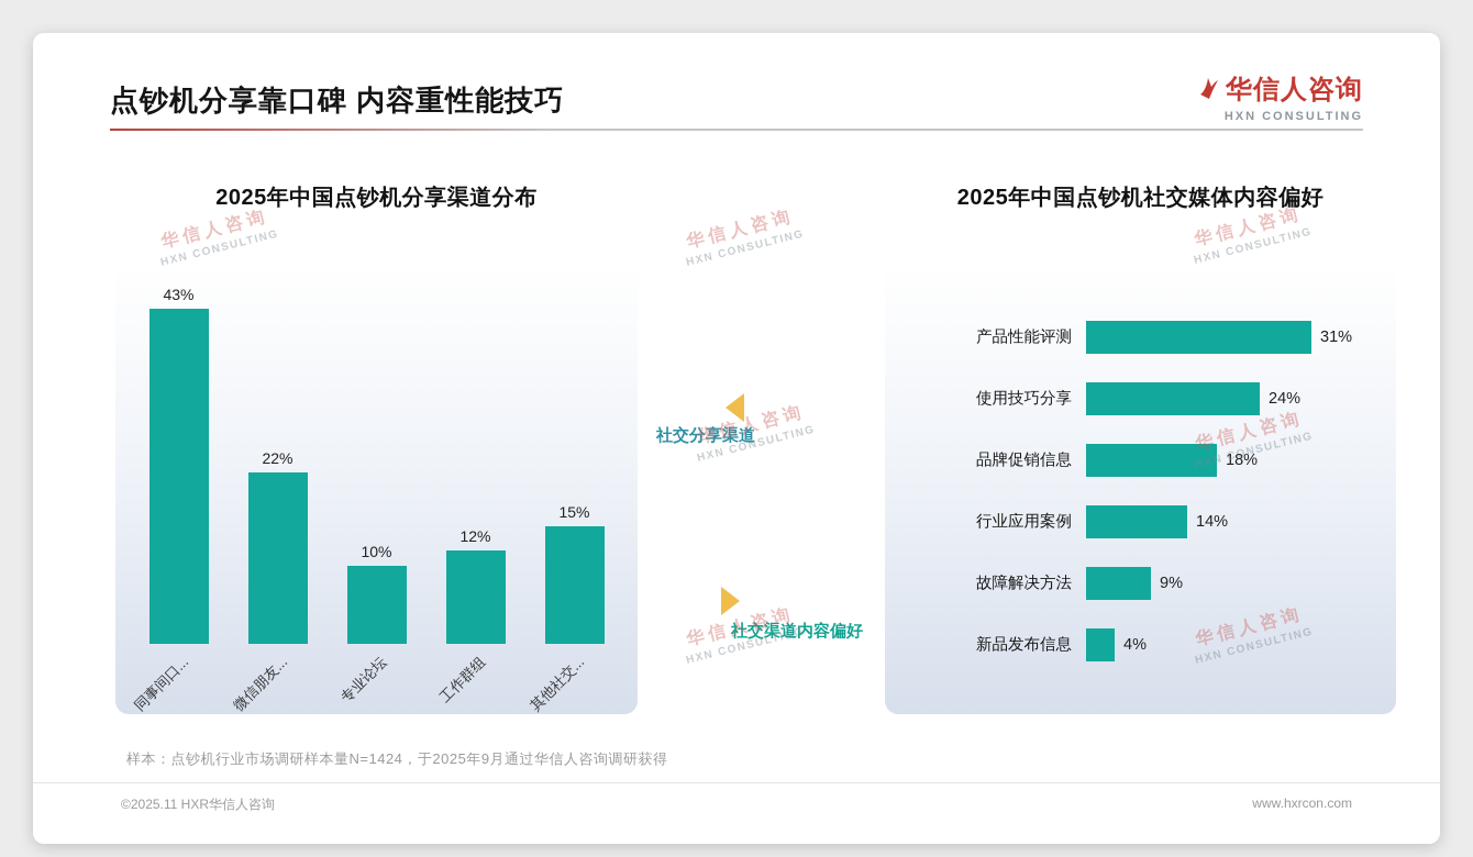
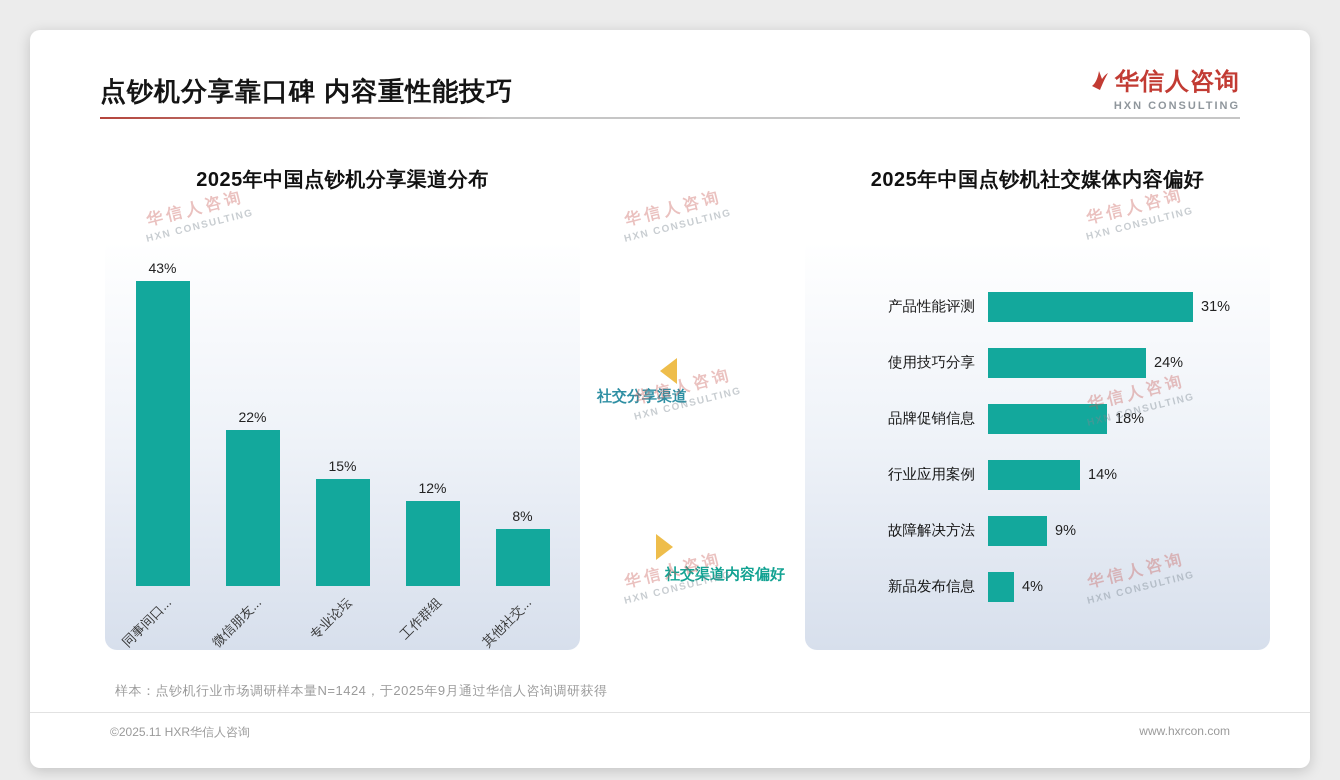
2025年中国点钞机分享渠道分布/专业论坛: 10% -> 15%
2025年中国点钞机分享渠道分布/其他社交...: 15% -> 8%
